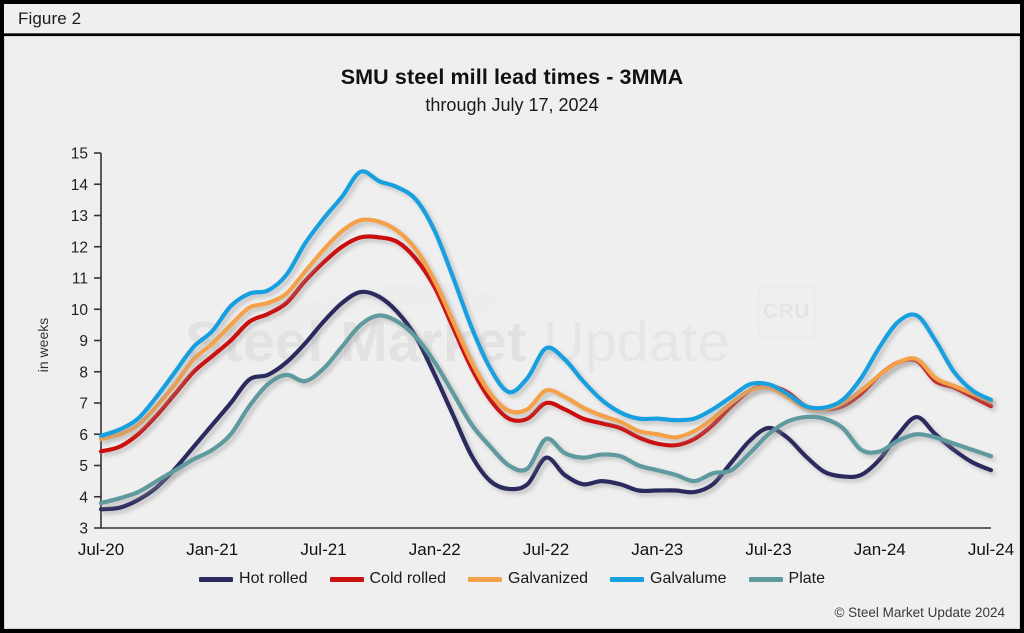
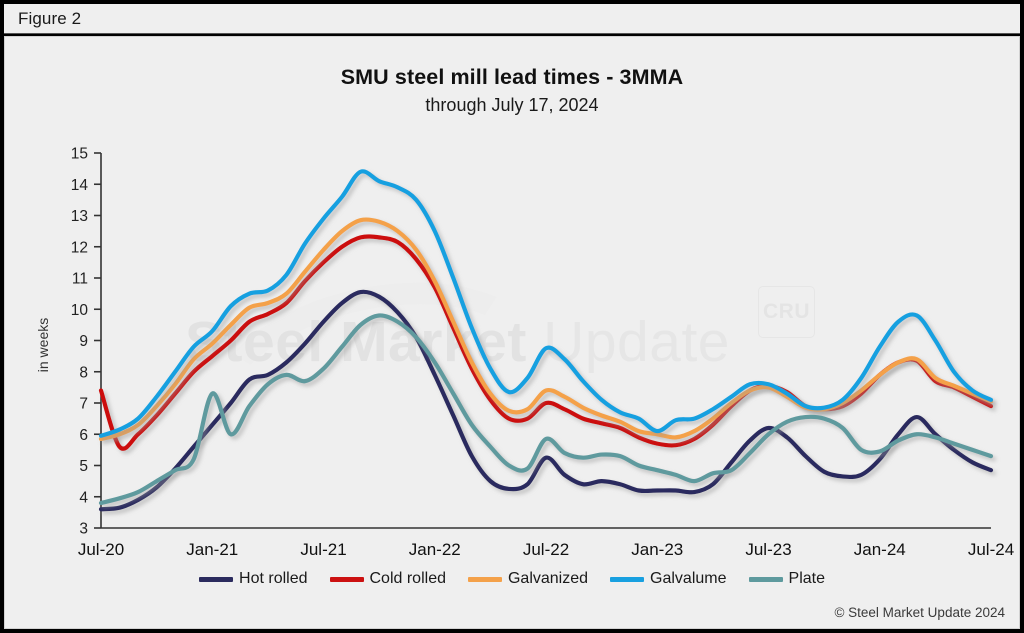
Cold rolled/Jul-20: 5.5 -> 7.4
Plate/Jan-21: 5.5 -> 7.3
Galvalume/Jan-23: 6.5 -> 6.1
